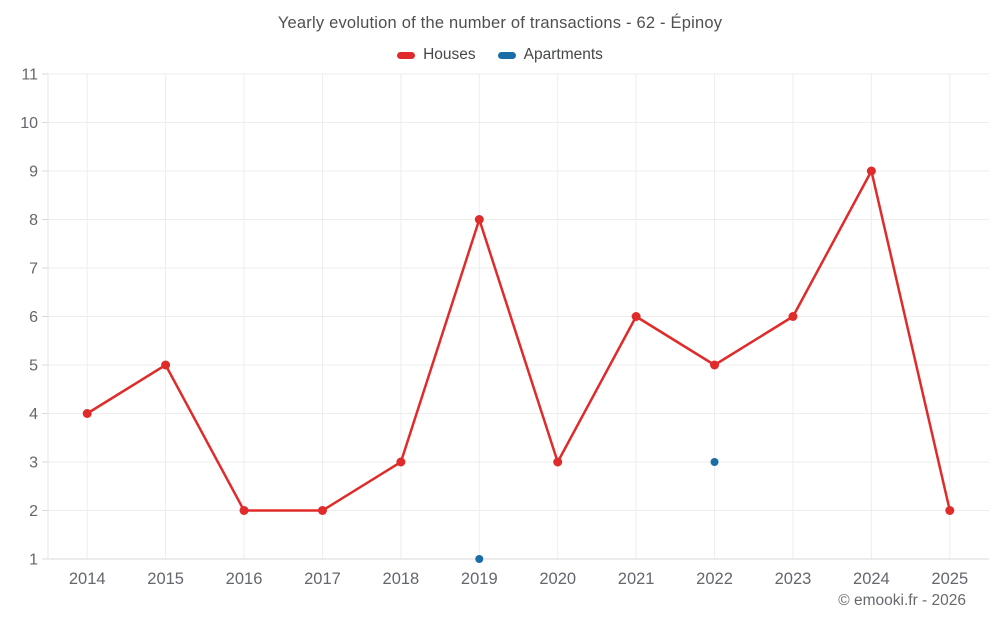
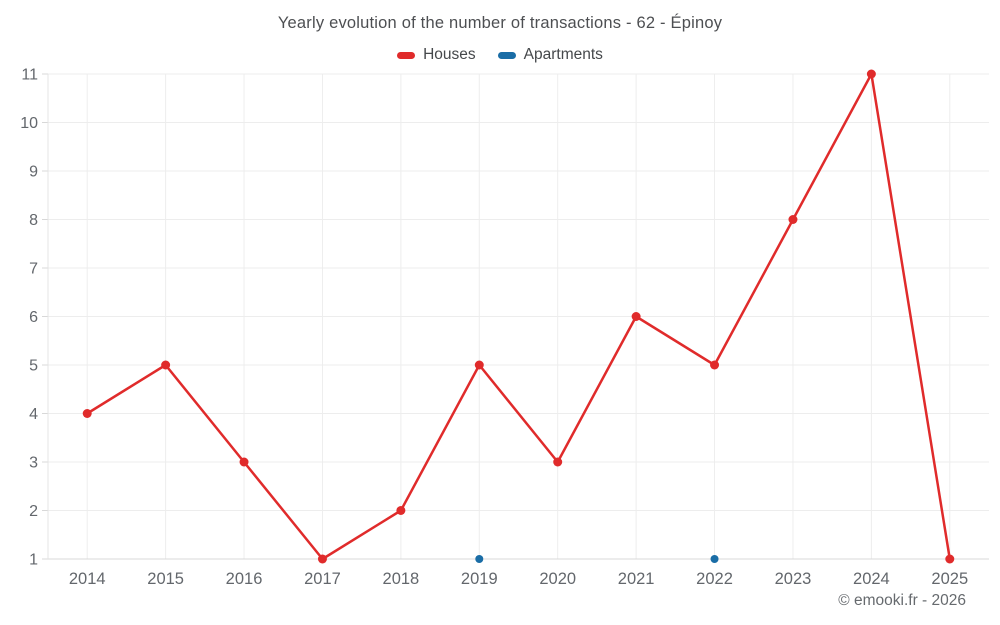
Houses/2016: 2 -> 3
Houses/2017: 2 -> 1
Houses/2018: 3 -> 2
Houses/2019: 8 -> 5
Apartments/2022: 3 -> 1
Houses/2023: 6 -> 8
Houses/2024: 9 -> 11
Houses/2025: 2 -> 1
